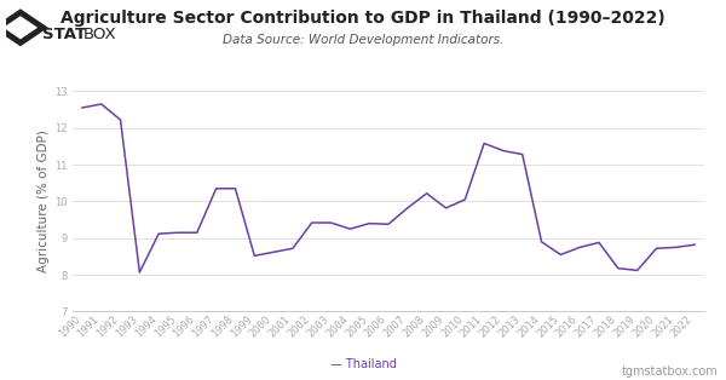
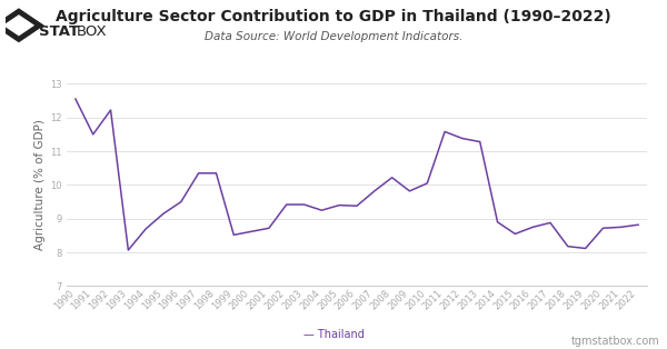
1991: 12.65 -> 11.50
1994: 9.12 -> 8.70
1996: 9.15 -> 9.50
